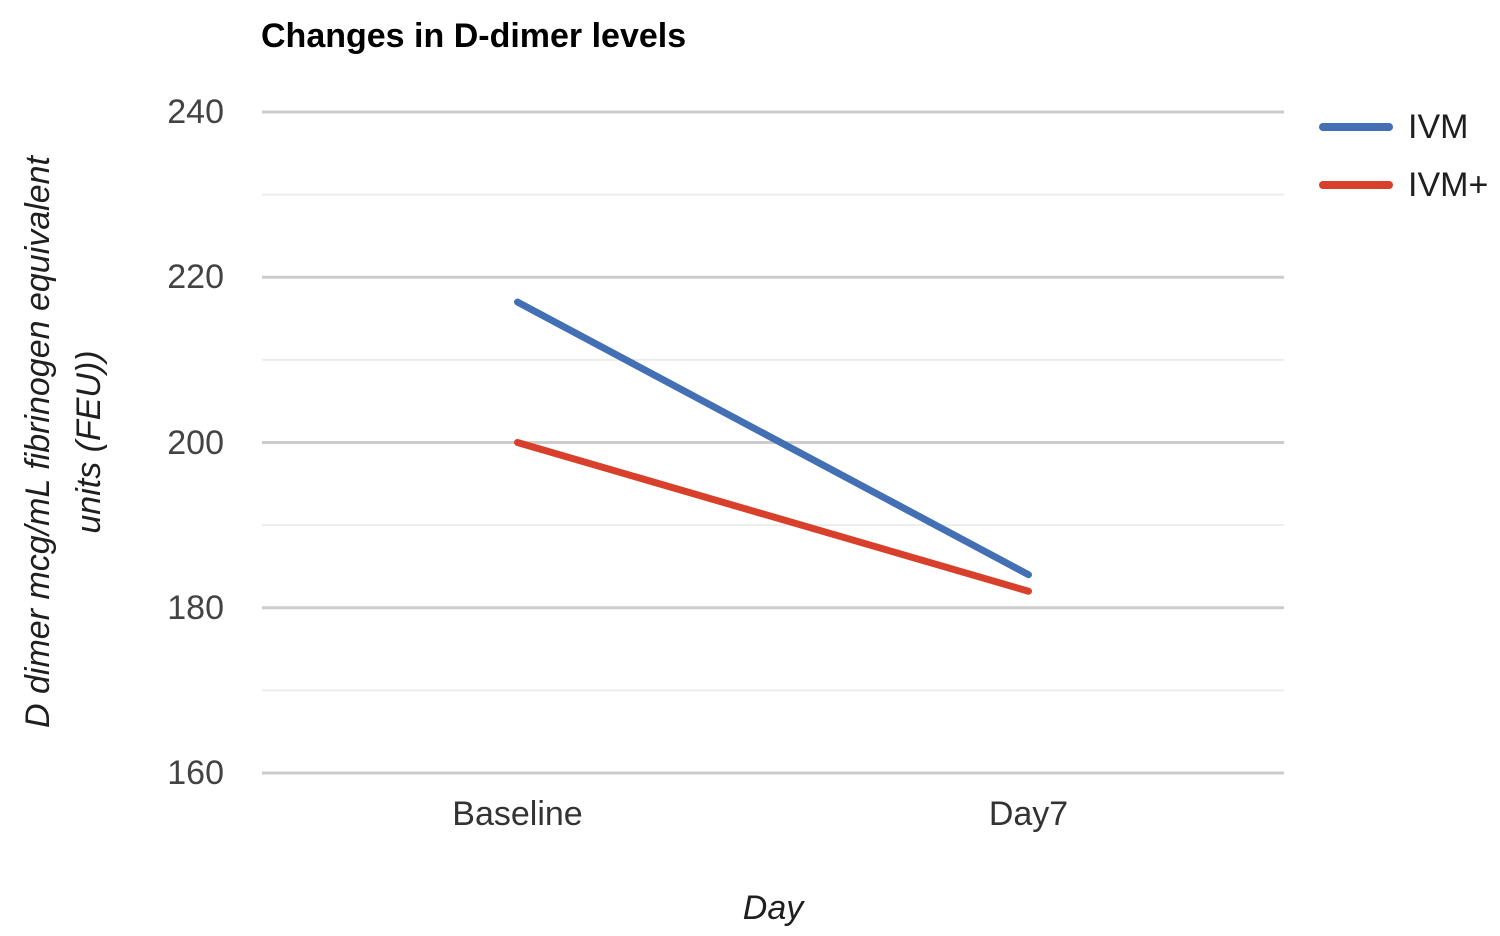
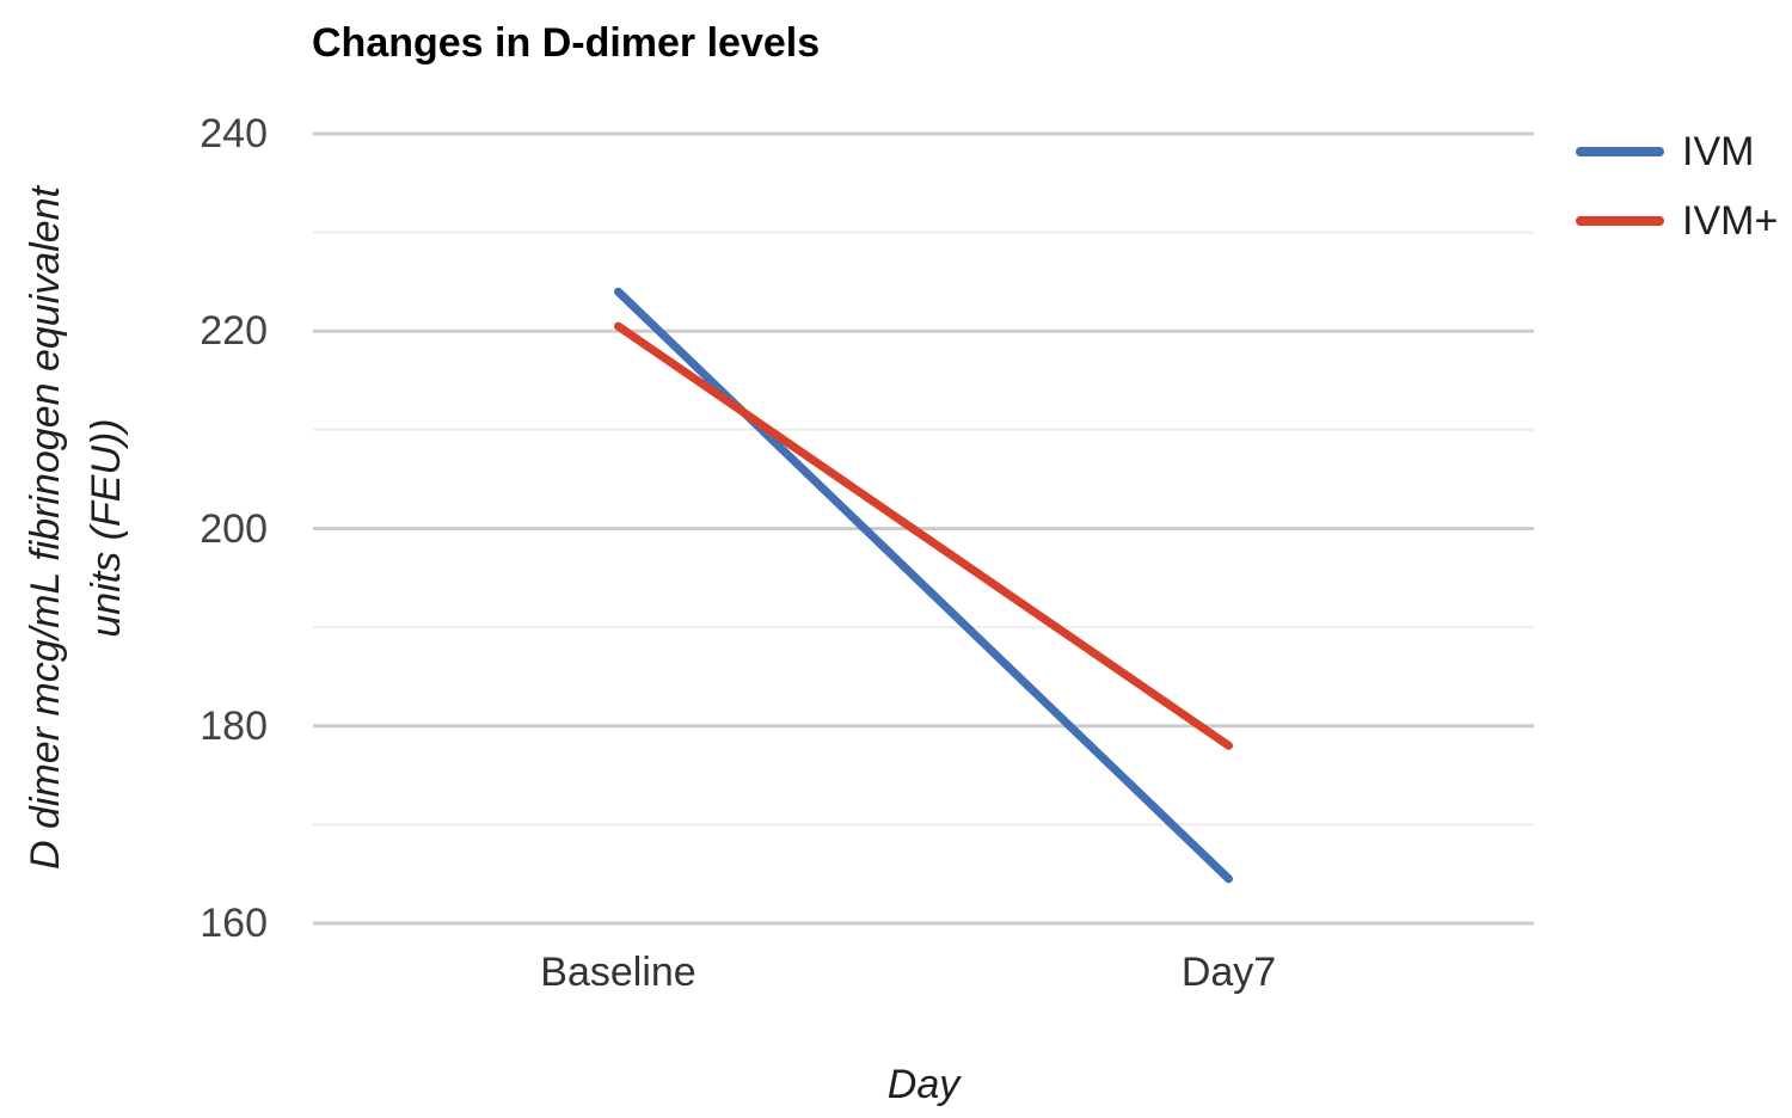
IVM/Baseline: 217 -> 224
IVM+/Baseline: 200 -> 220
IVM/Day7: 184 -> 164
IVM+/Day7: 182 -> 178
